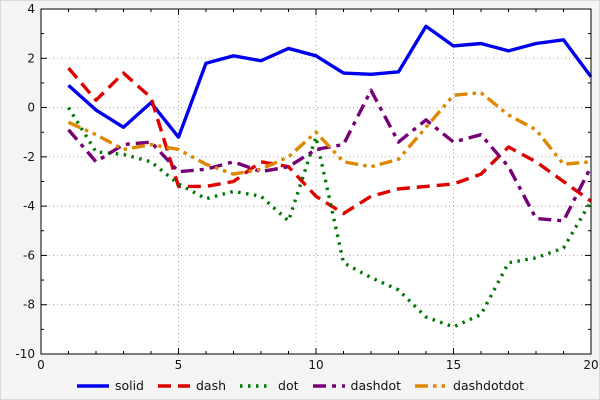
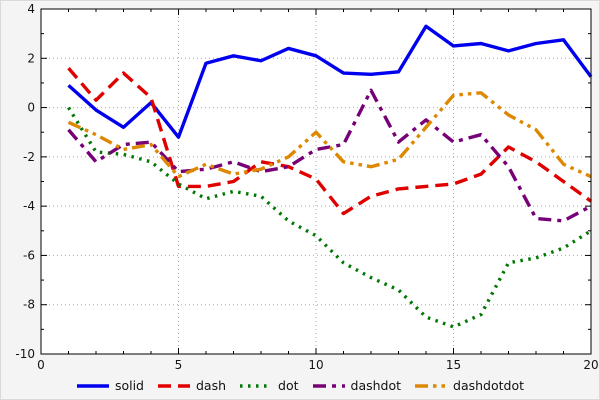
dashdotdot/5: -1.7 -> -2.8
dash/10: -3.6 -> -2.9
dot/10: -1.2 -> -5.2
dot/20: -3.8 -> -5.0
dashdot/20: -2.4 -> -4.0
dashdotdot/20: -2.2 -> -2.8
